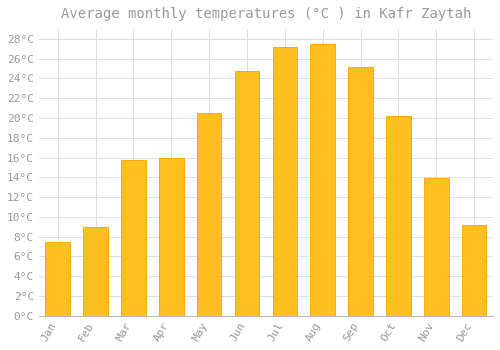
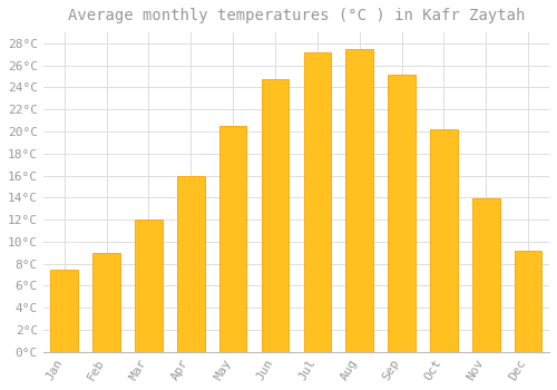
Mar: 15.8°C -> 12.0°C
